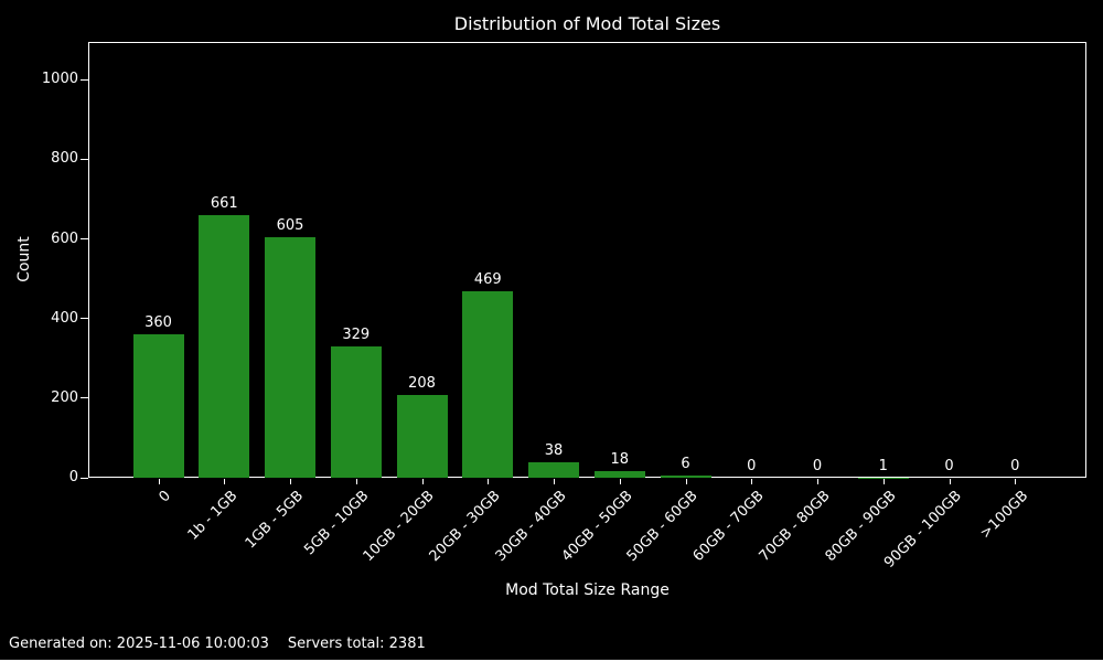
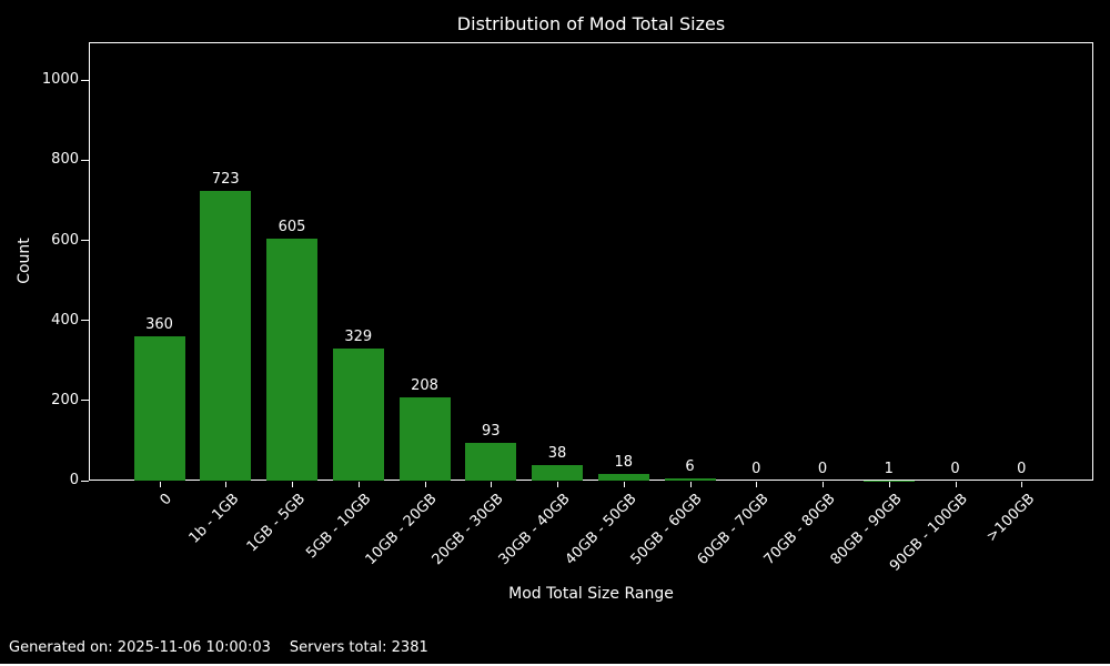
1b - 1GB: 661 -> 723
20GB - 30GB: 469 -> 93
